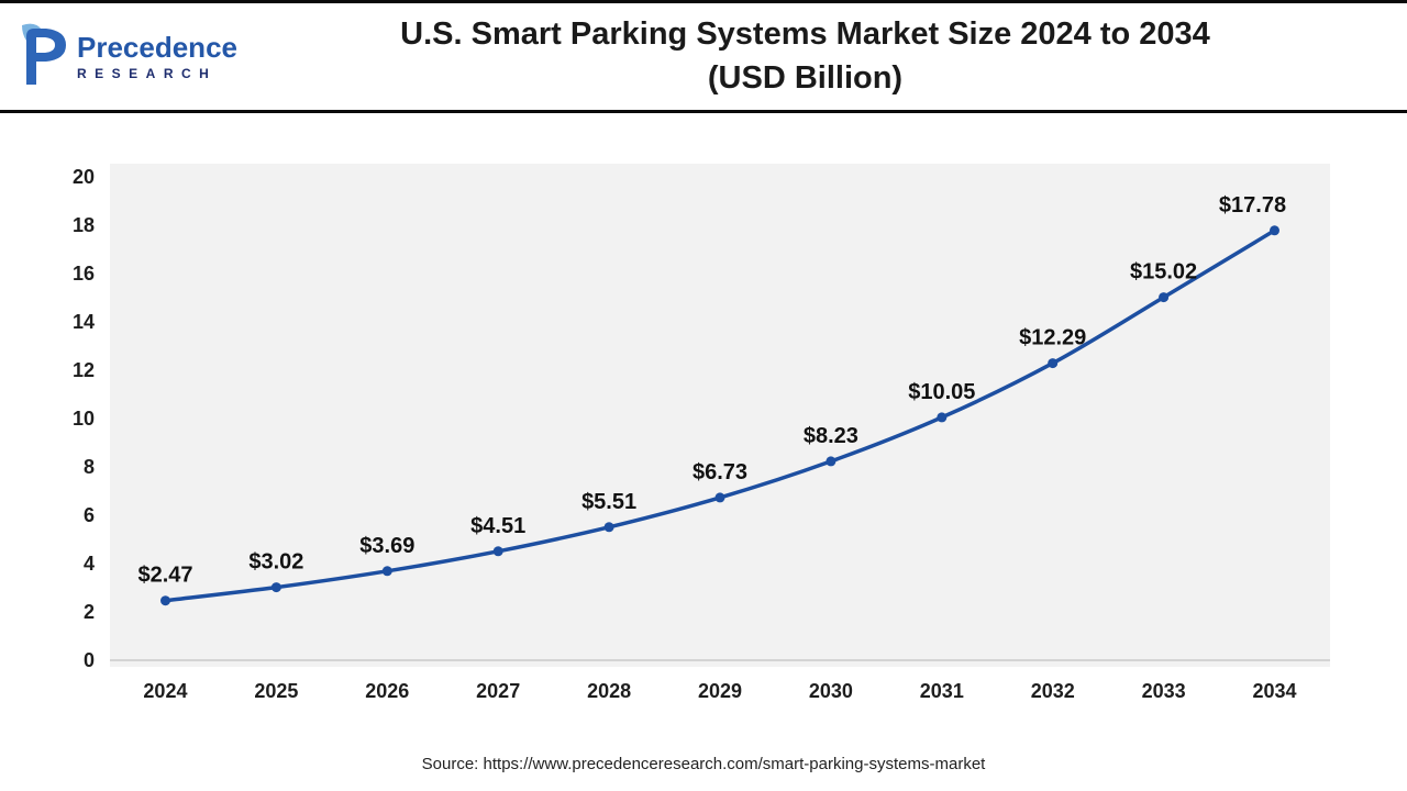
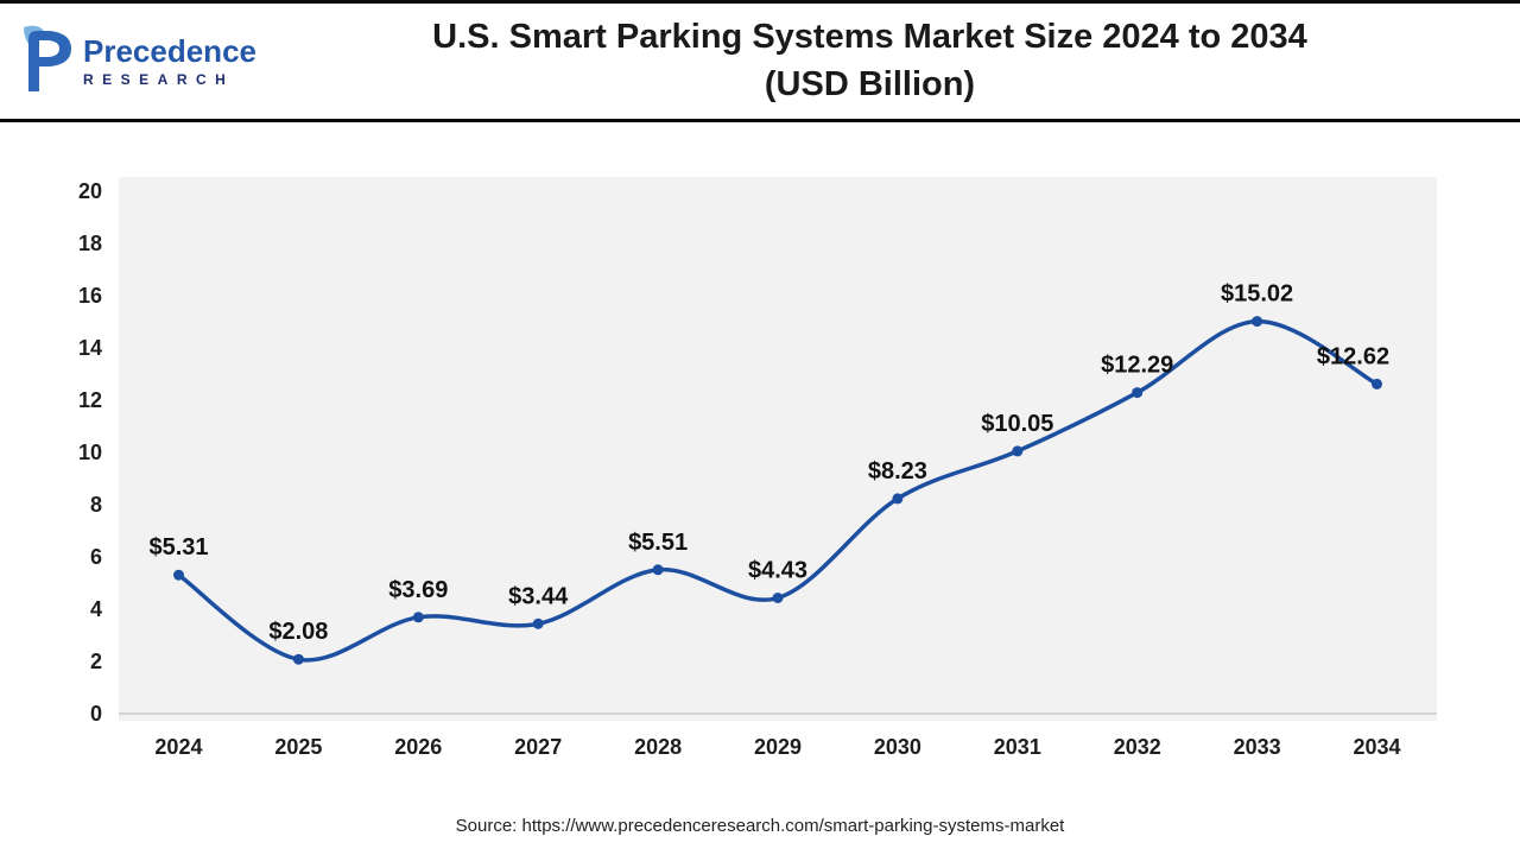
2024: $2.47 -> $5.31
2025: $3.02 -> $2.08
2027: $4.51 -> $3.44
2029: $6.73 -> $4.43
2034: $17.78 -> $12.62
